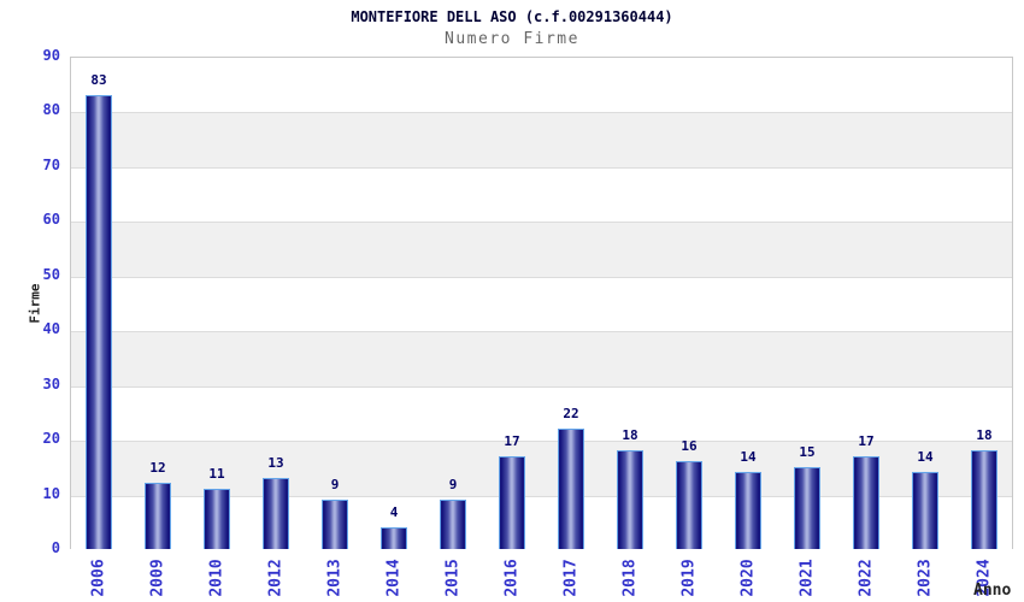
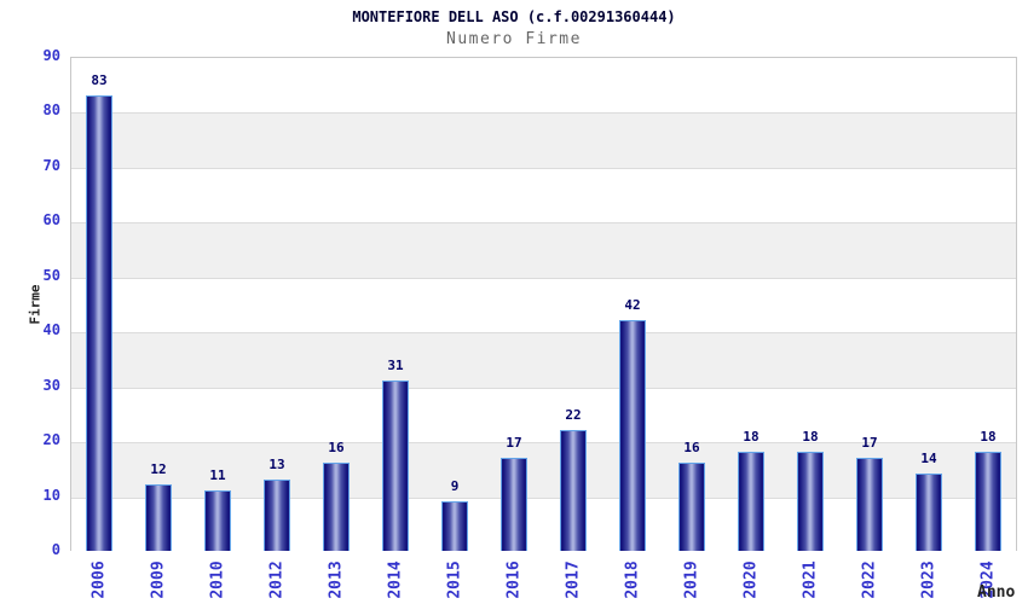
2013: 9 -> 16
2014: 4 -> 31
2018: 18 -> 42
2020: 14 -> 18
2021: 15 -> 18
